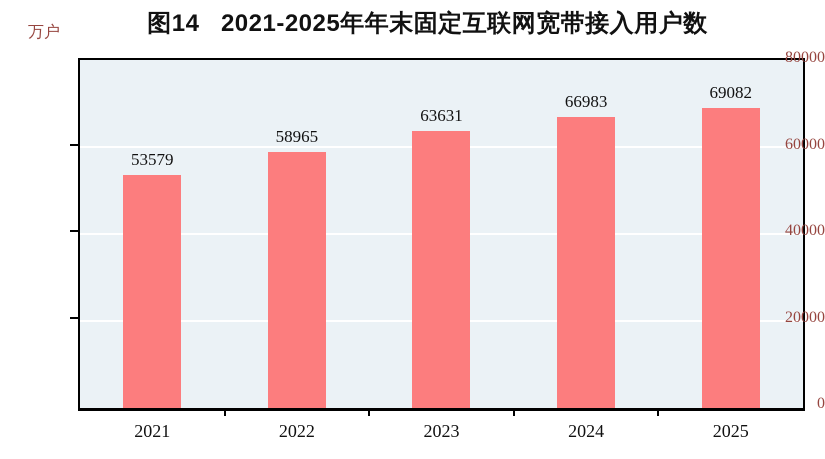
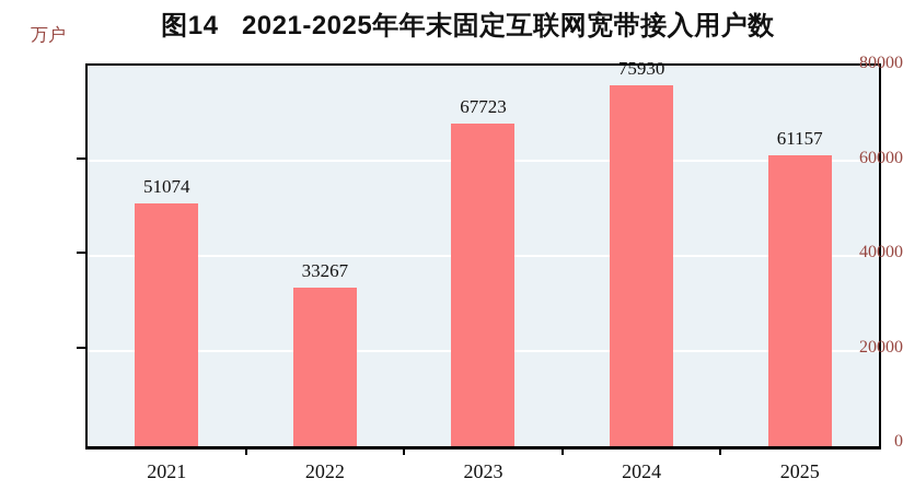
2021: 53579 -> 51074
2022: 58965 -> 33267
2023: 63631 -> 67723
2024: 66983 -> 75930
2025: 69082 -> 61157
